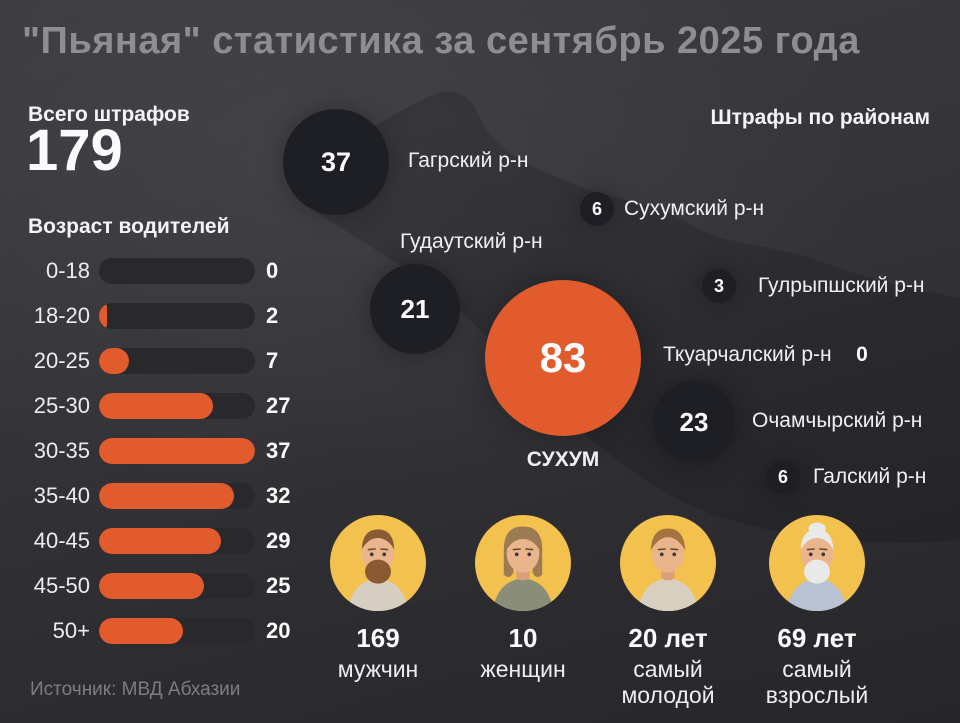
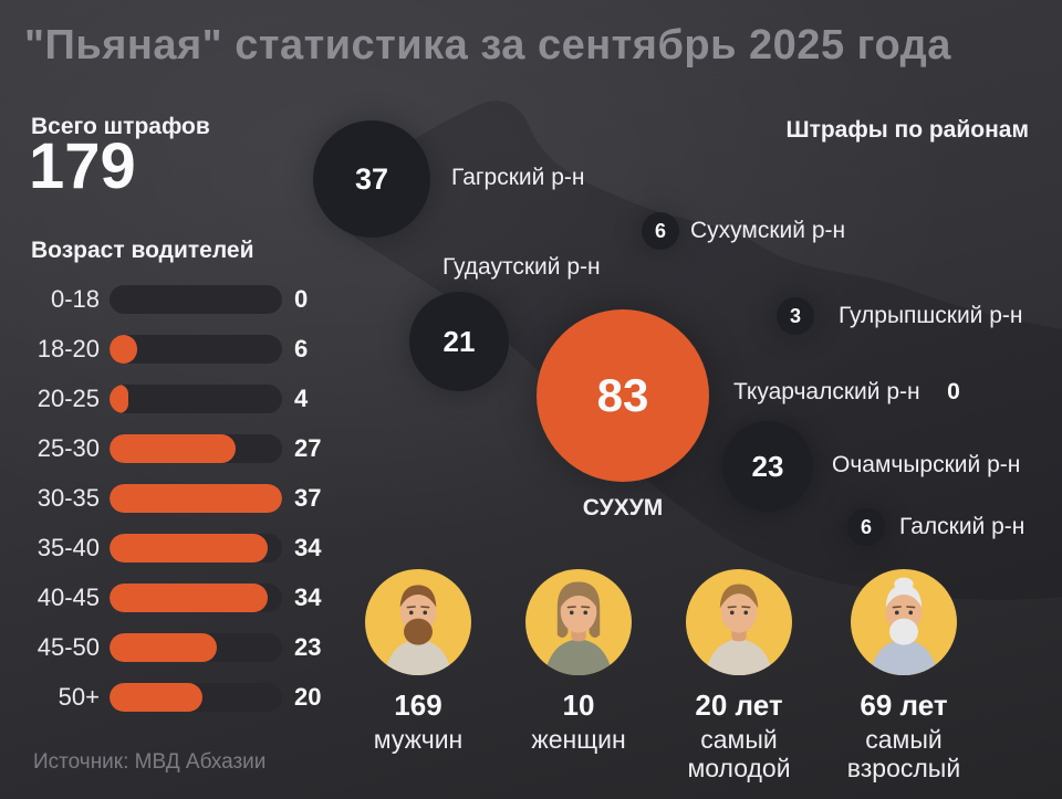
Возраст водителей/18-20: 2 -> 6
Возраст водителей/20-25: 7 -> 4
Возраст водителей/35-40: 32 -> 34
Возраст водителей/40-45: 29 -> 34
Возраст водителей/45-50: 25 -> 23
